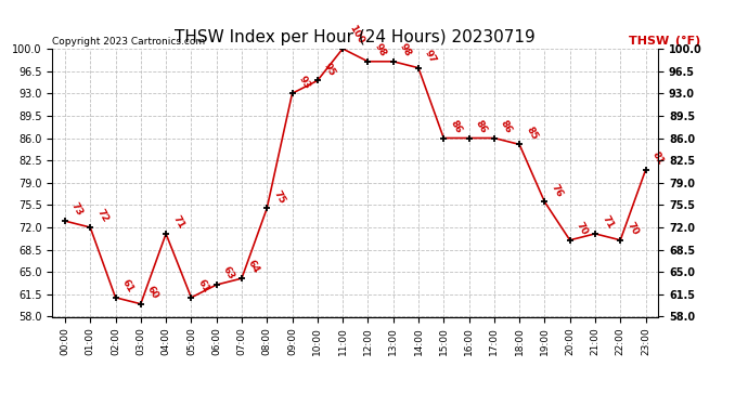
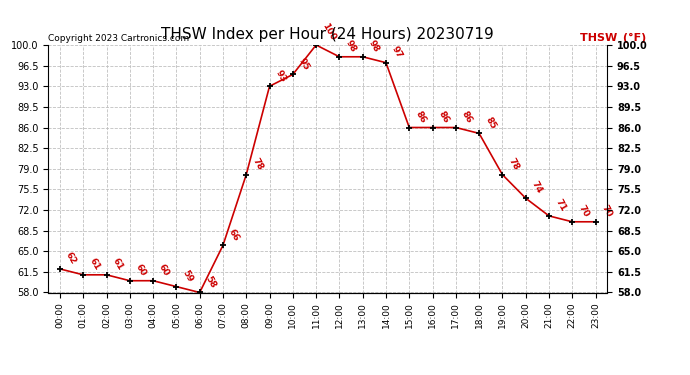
00:00: 73 -> 62
01:00: 72 -> 61
04:00: 71 -> 60
05:00: 61 -> 59
06:00: 63 -> 58
07:00: 64 -> 66
08:00: 75 -> 78
19:00: 76 -> 78
20:00: 70 -> 74
23:00: 81 -> 70
